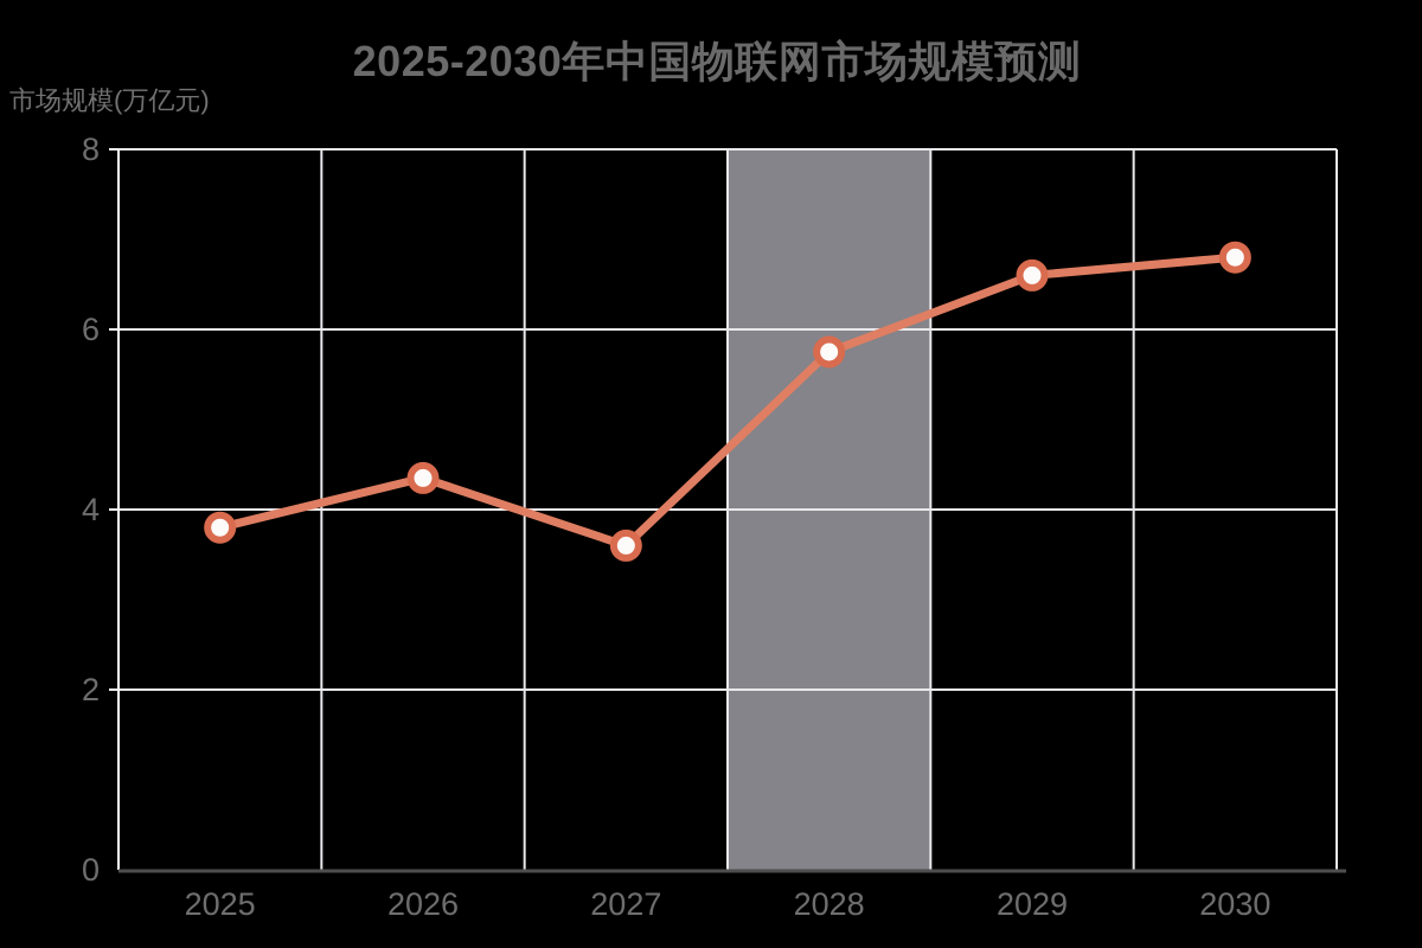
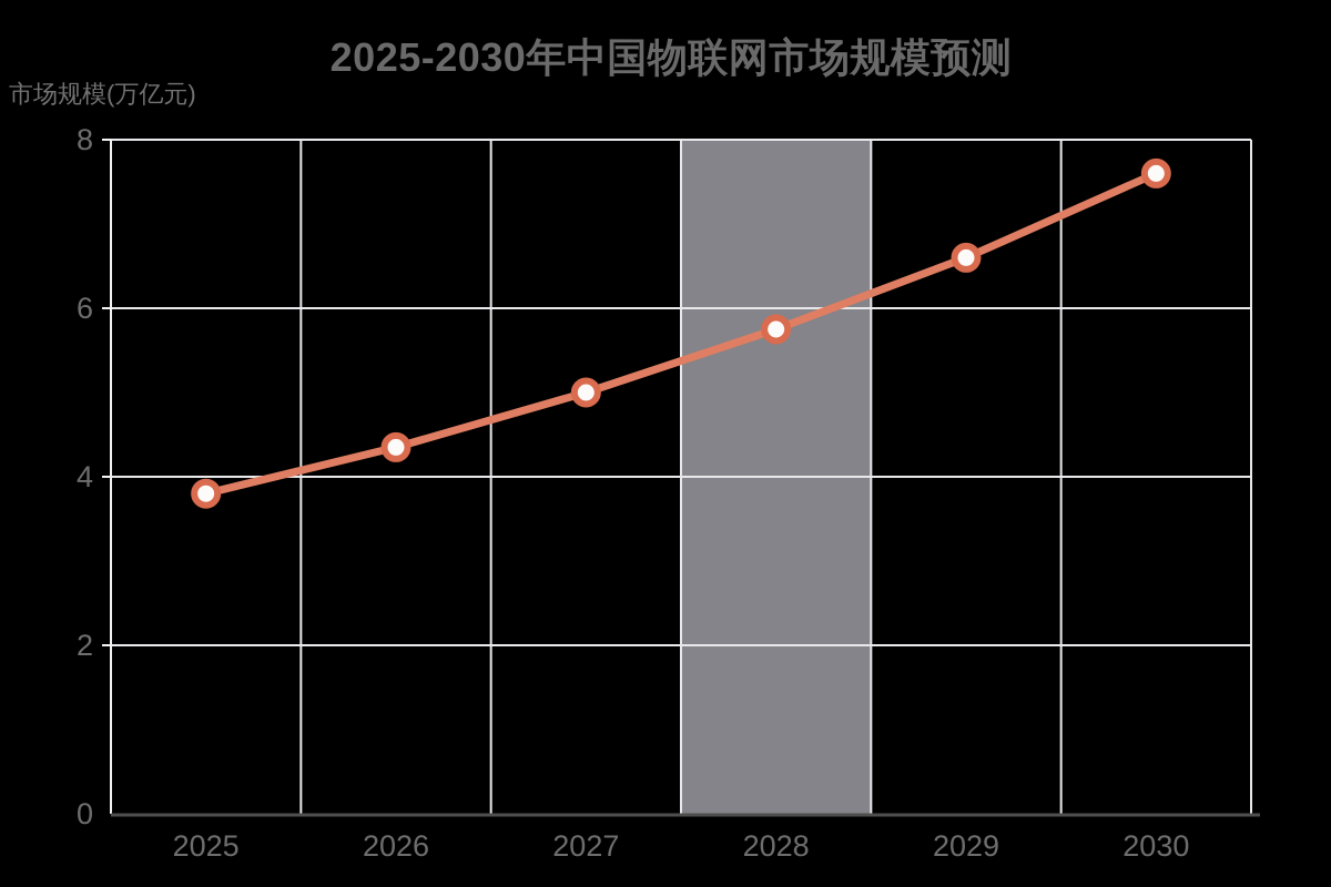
2027: 3.6 -> 5.0
2030: 6.8 -> 7.6
